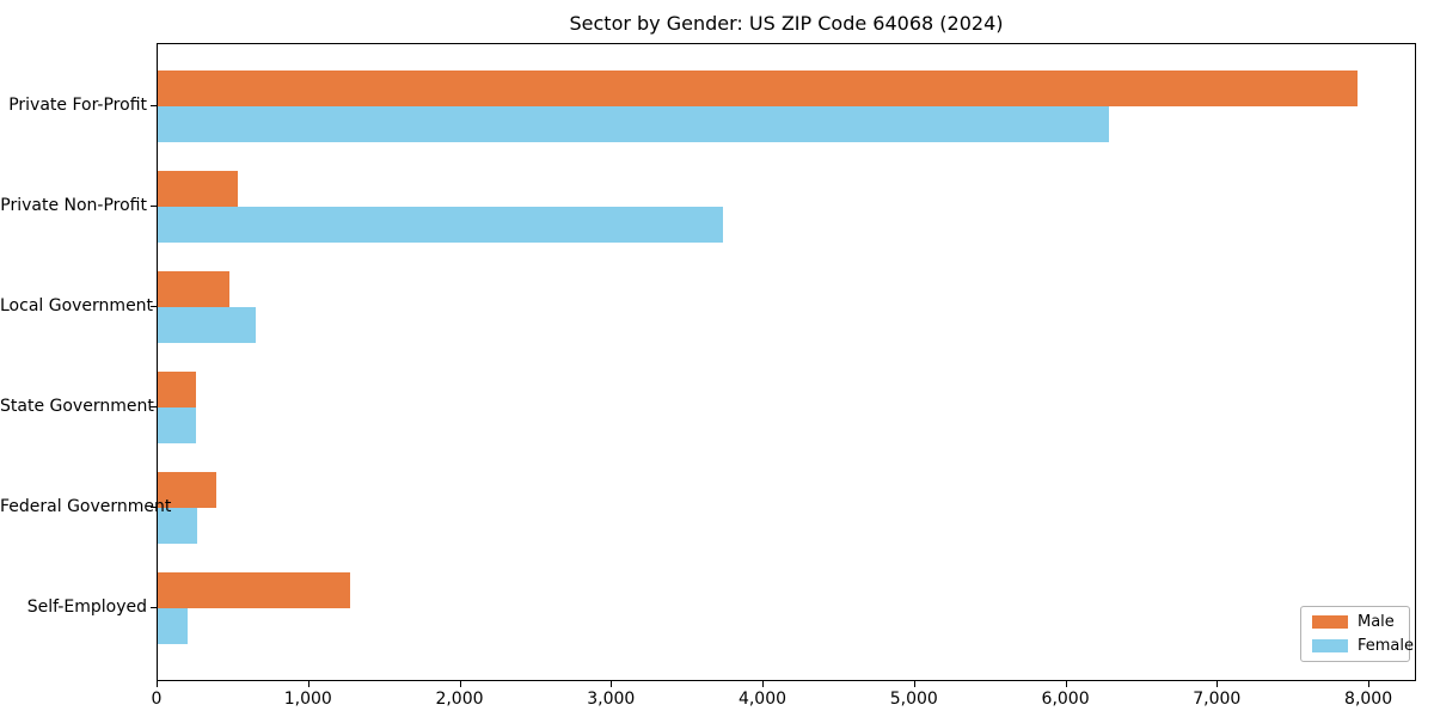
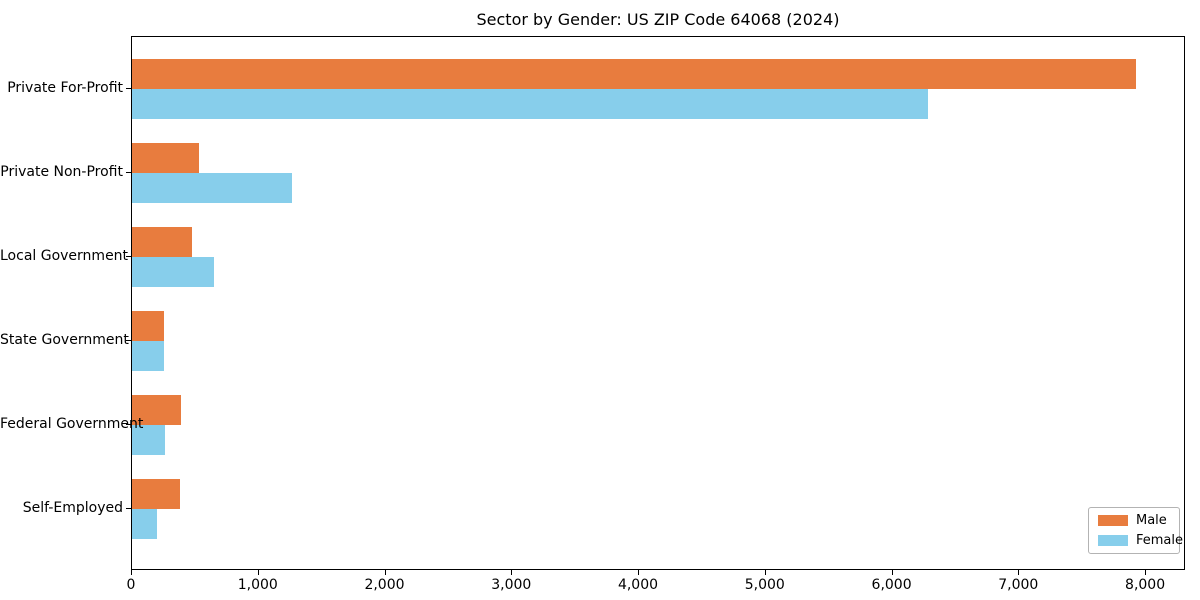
Female/Private Non-Profit: 3730 -> 1260
Male/Self-Employed: 1270 -> 380
